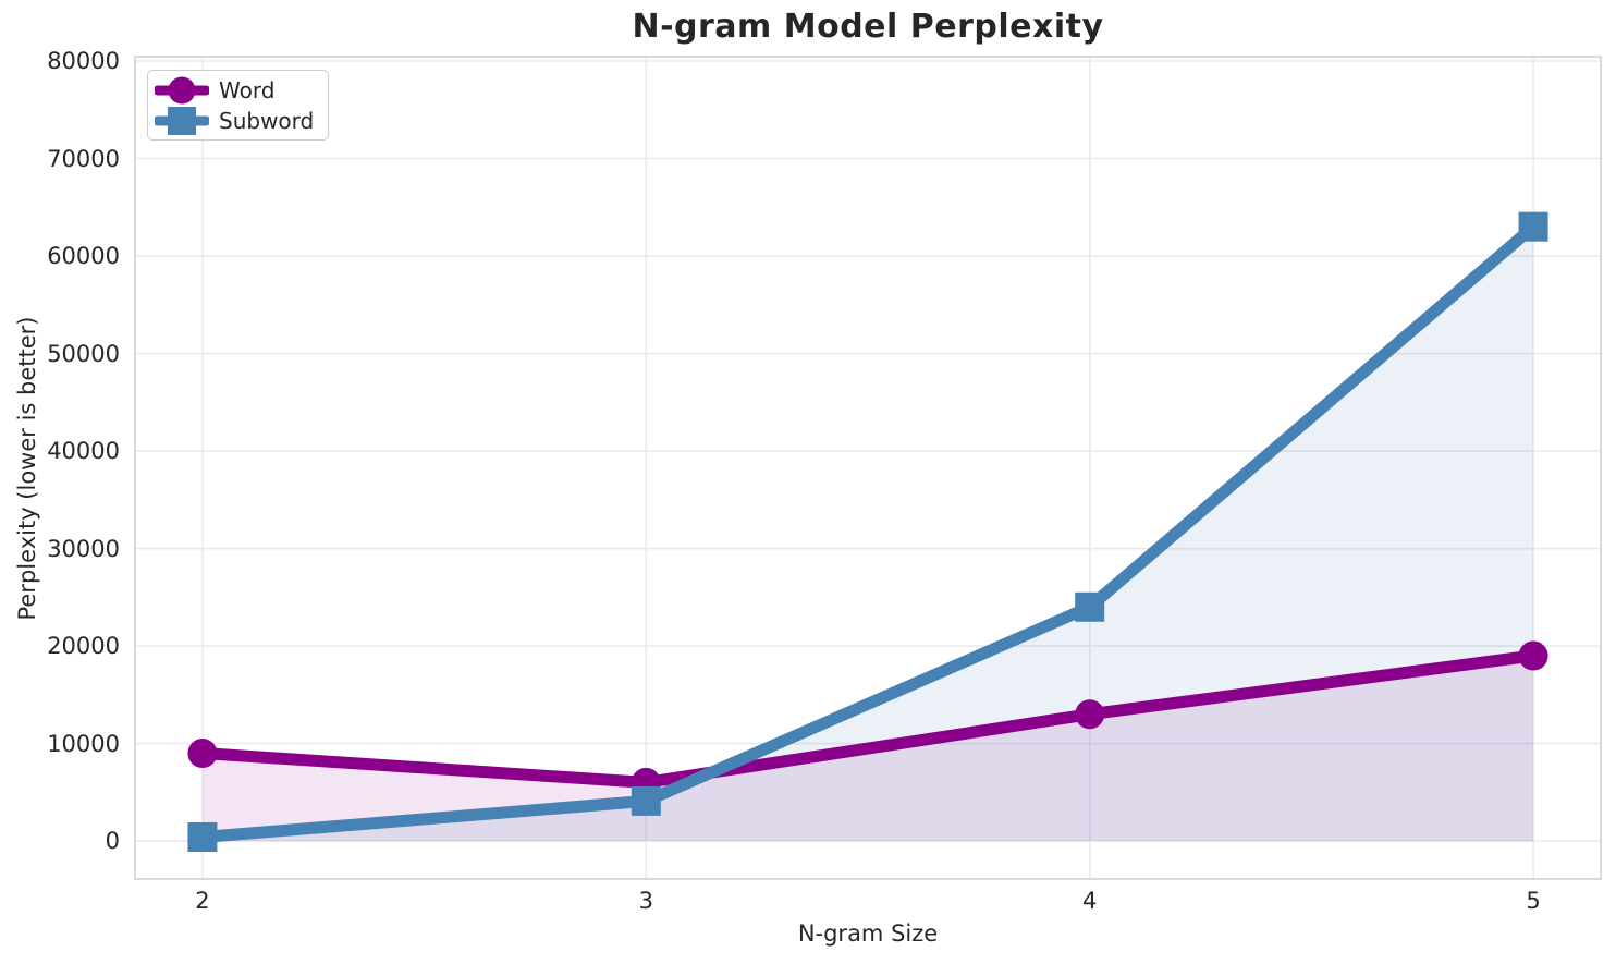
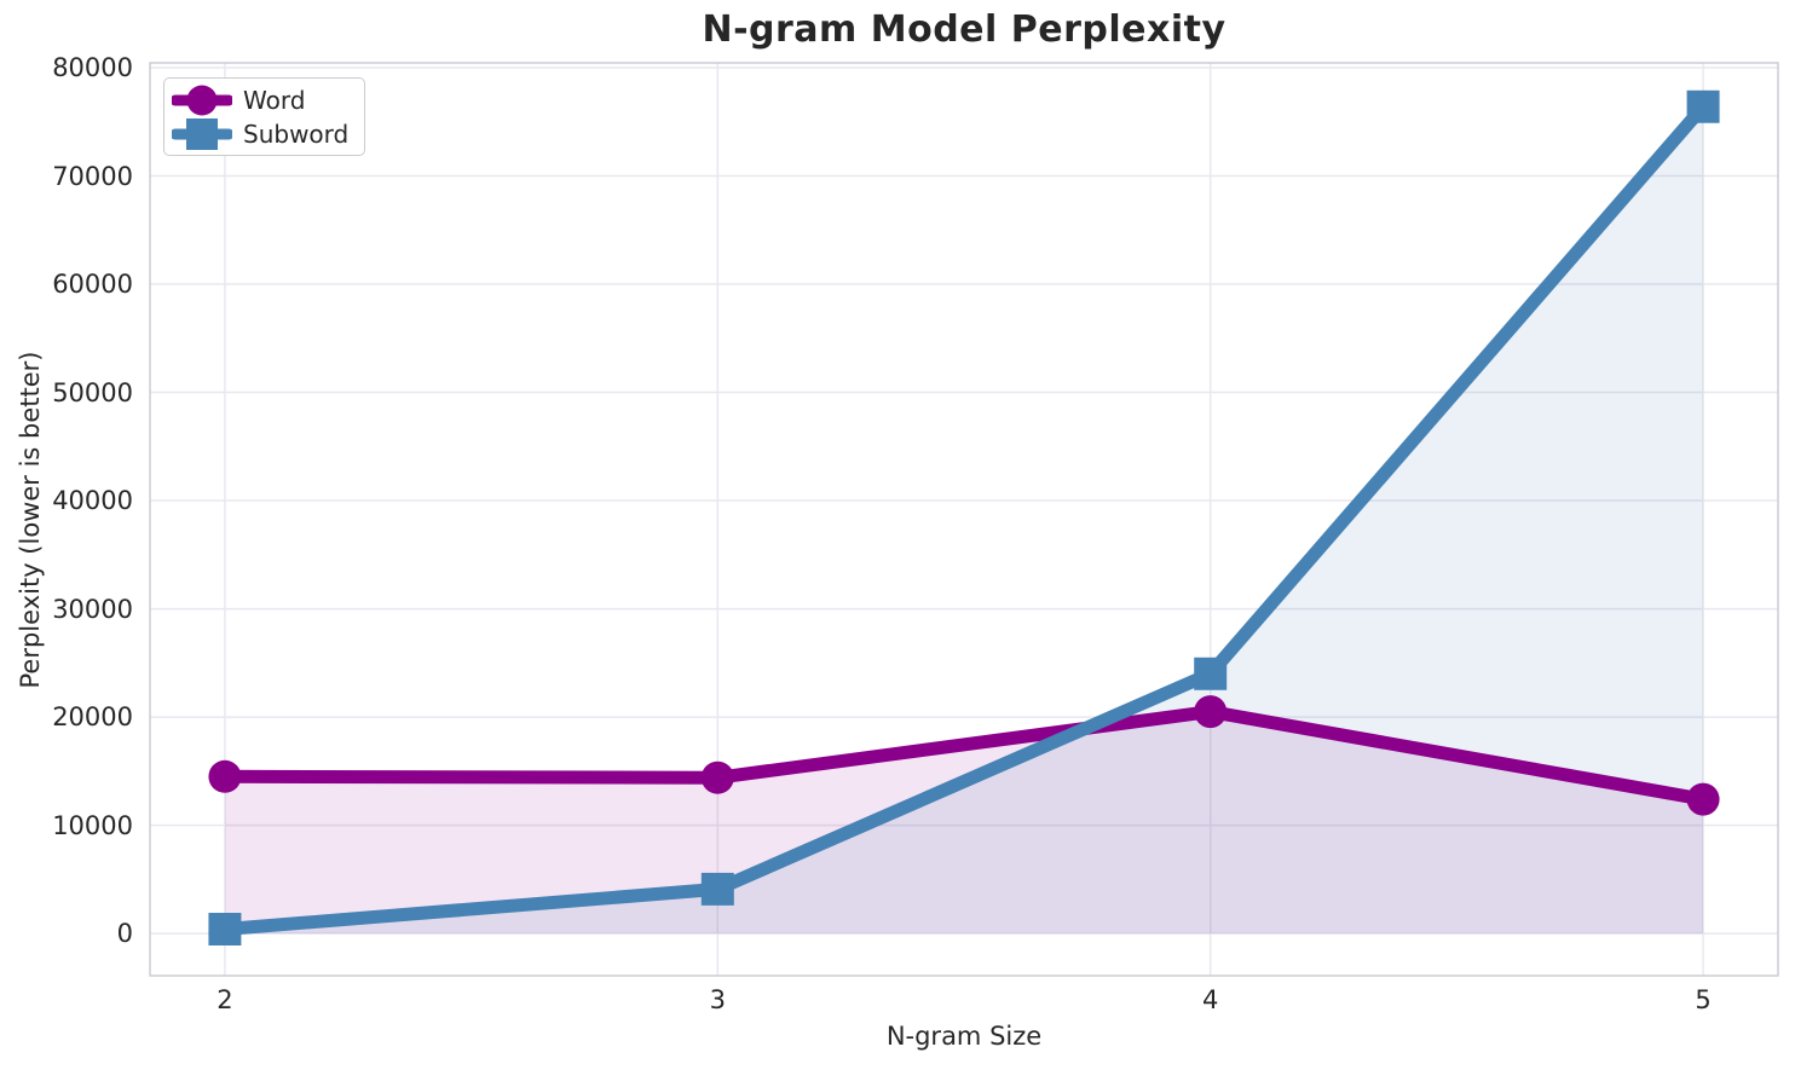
Word/2: 9000 -> 14000
Word/3: 6000 -> 14000
Word/4: 13000 -> 20000
Word/5: 19000 -> 12000
Subword/5: 63000 -> 76000
